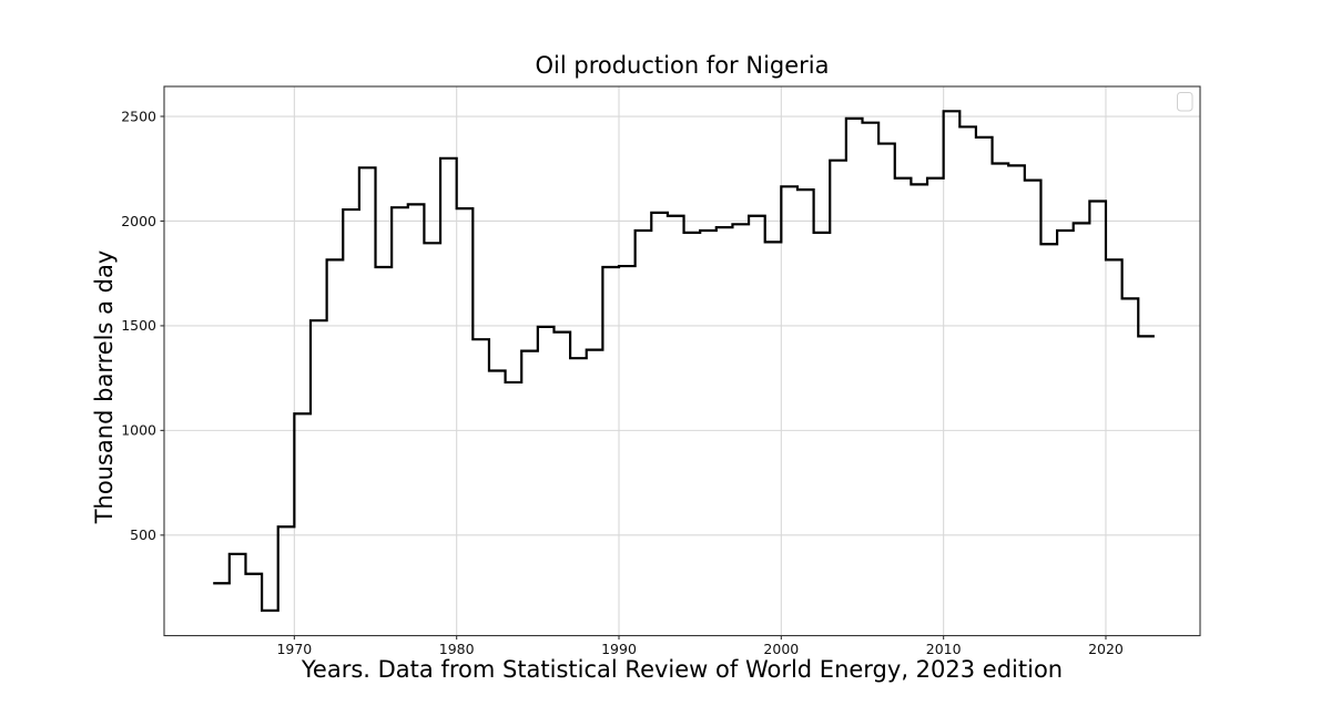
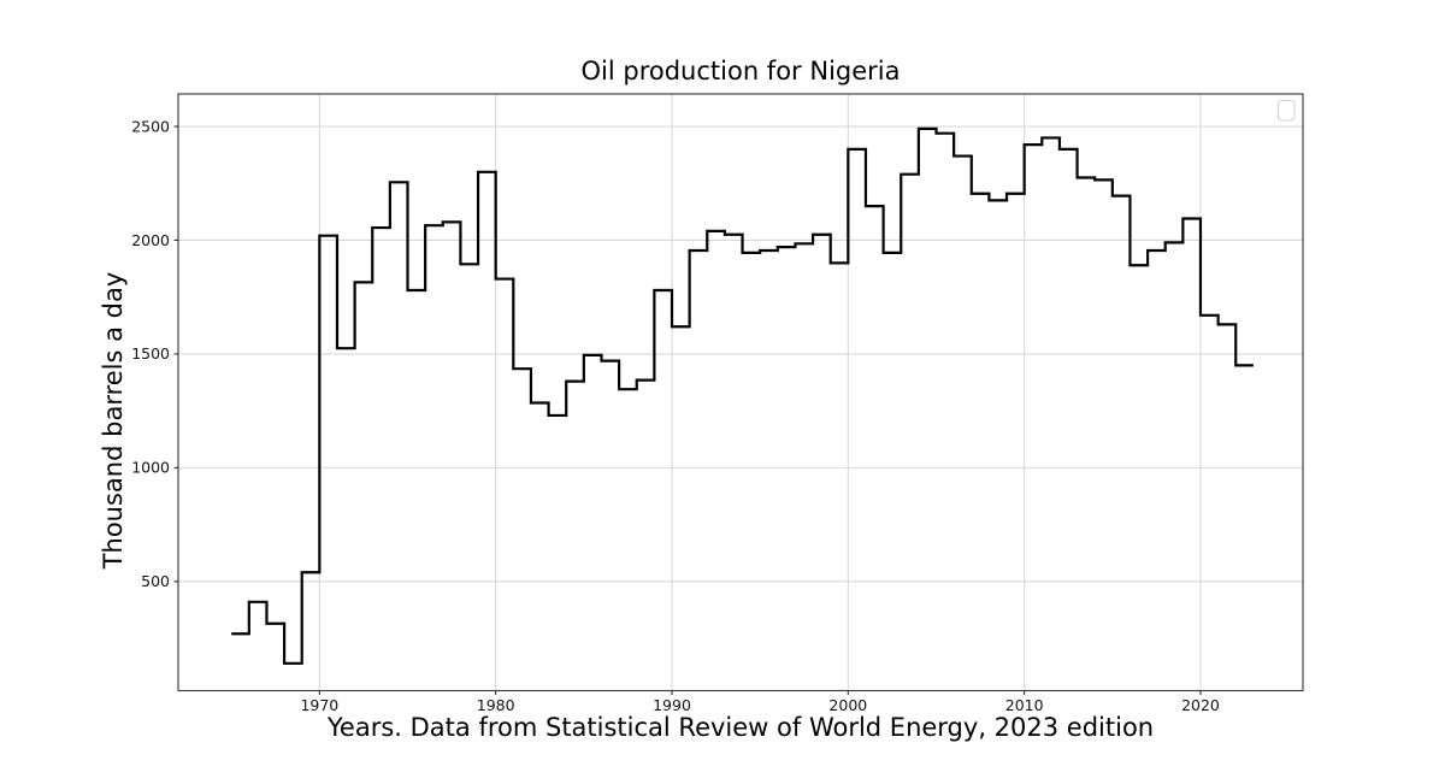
1970: 1080 -> 2020
1980: 2060 -> 1830
1990: 1780 -> 1620
2000: 2160 -> 2400
2010: 2520 -> 2420
2020: 1820 -> 1670
